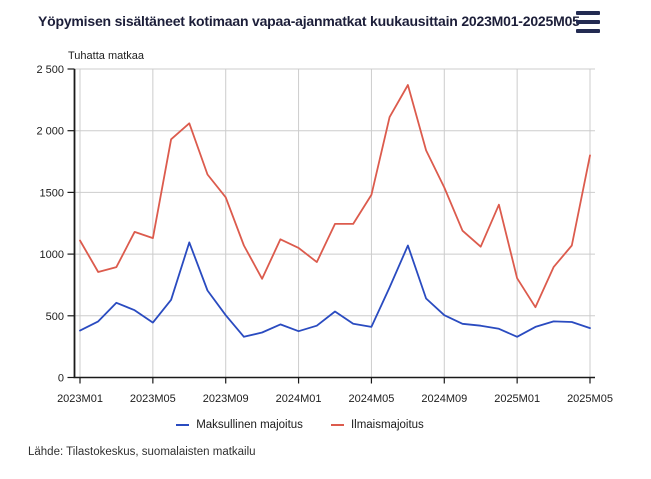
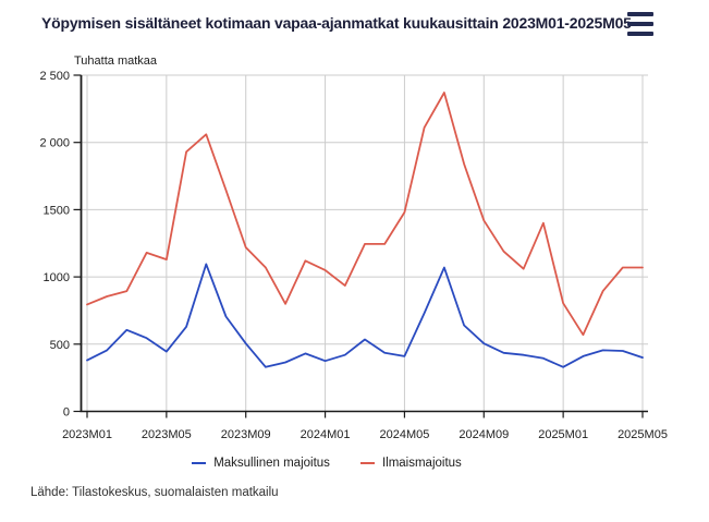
Ilmaismajoitus/2023M01: 1110 -> 800
Ilmaismajoitus/2023M09: 1460 -> 1220
Ilmaismajoitus/2024M09: 1540 -> 1420
Ilmaismajoitus/2025M05: 1800 -> 1070
